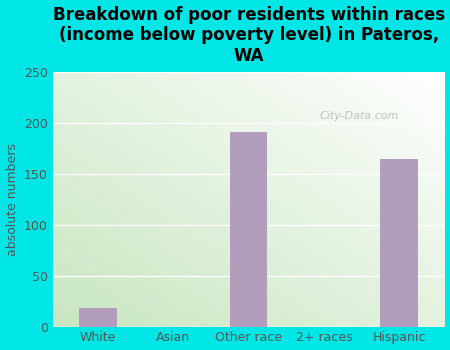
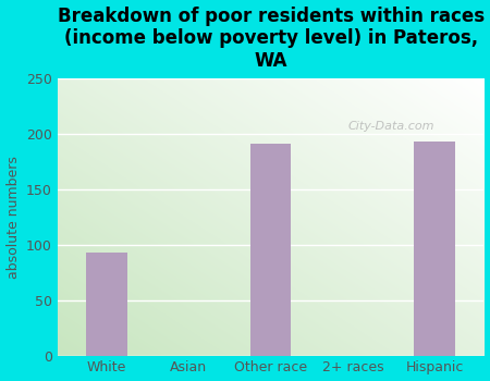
White: 18 -> 93
Hispanic: 165 -> 193
